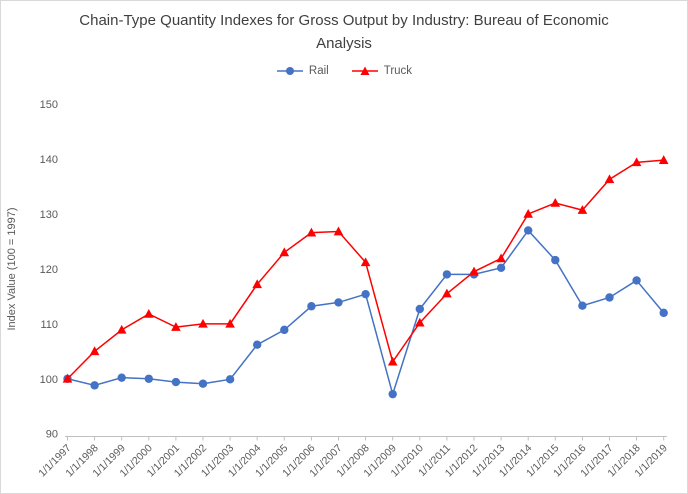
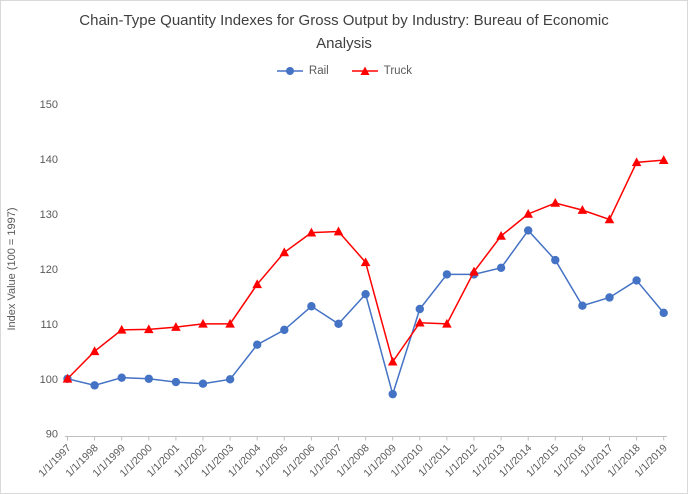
Truck/1/1/2000: 112 -> 109
Rail/1/1/2007: 114 -> 110
Truck/1/1/2011: 116 -> 110
Truck/1/1/2013: 122 -> 126
Truck/1/1/2017: 136 -> 129
